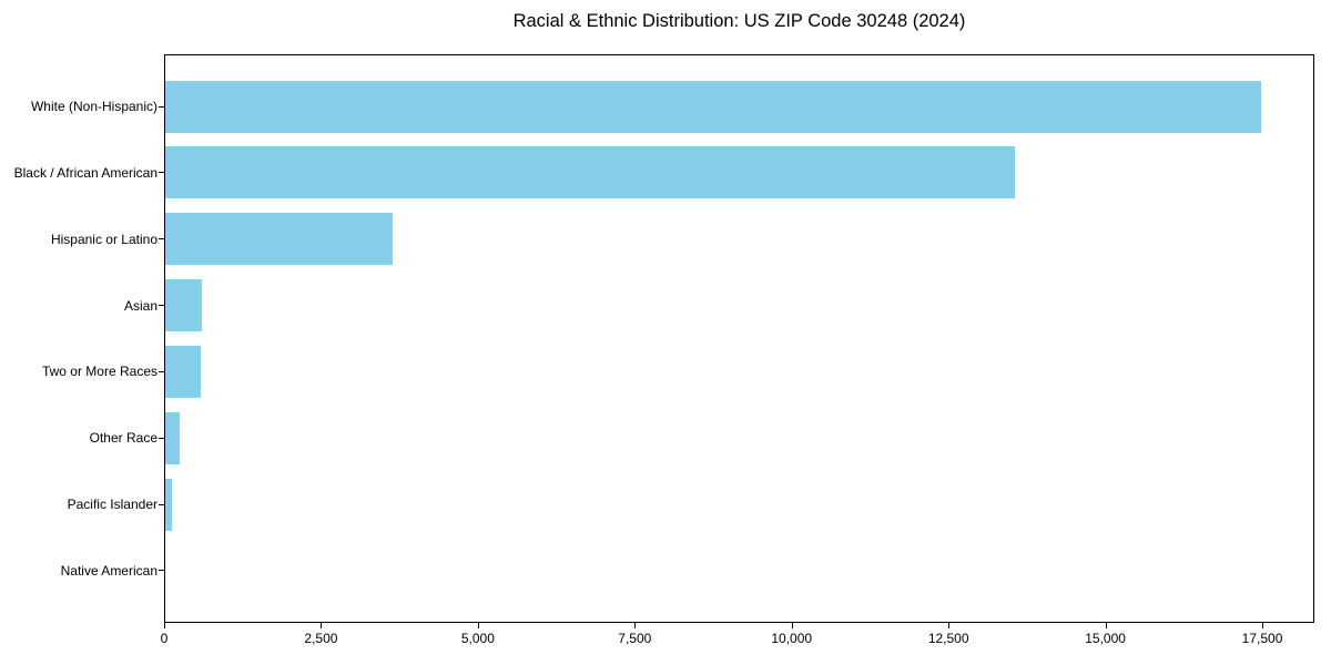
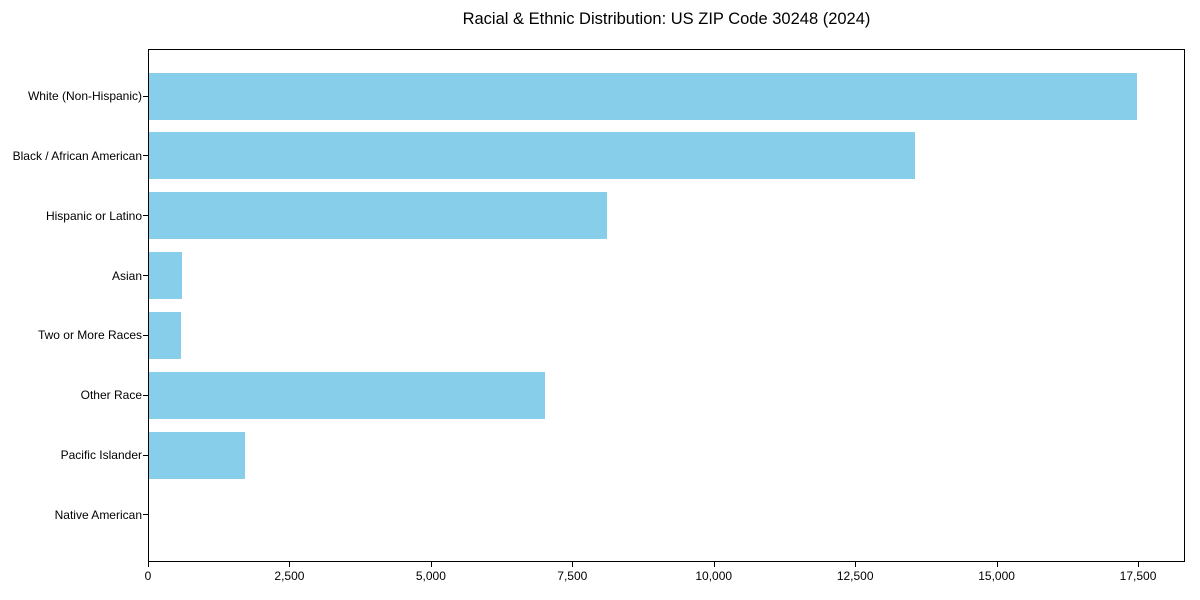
Hispanic or Latino: 3600 -> 8100
Other Race: 200 -> 7000
Pacific Islander: 100 -> 1700
